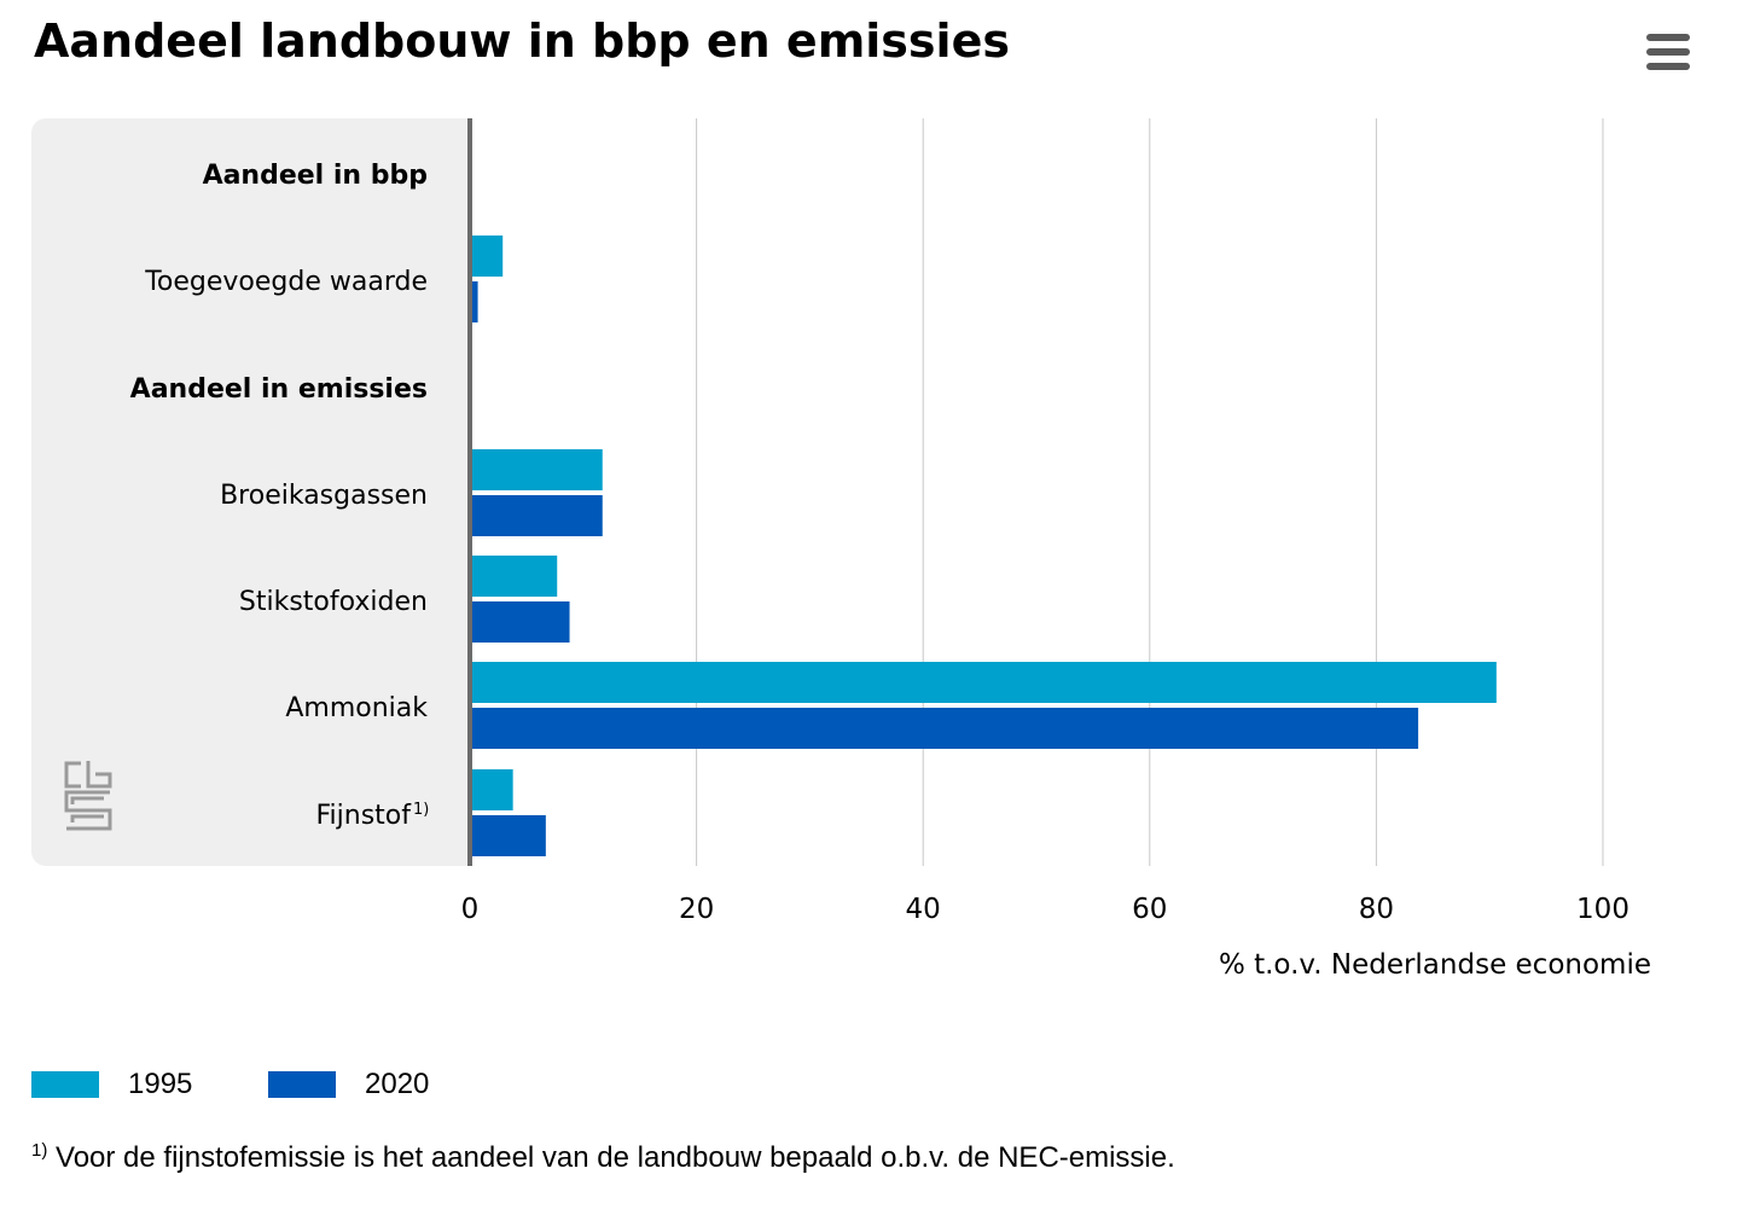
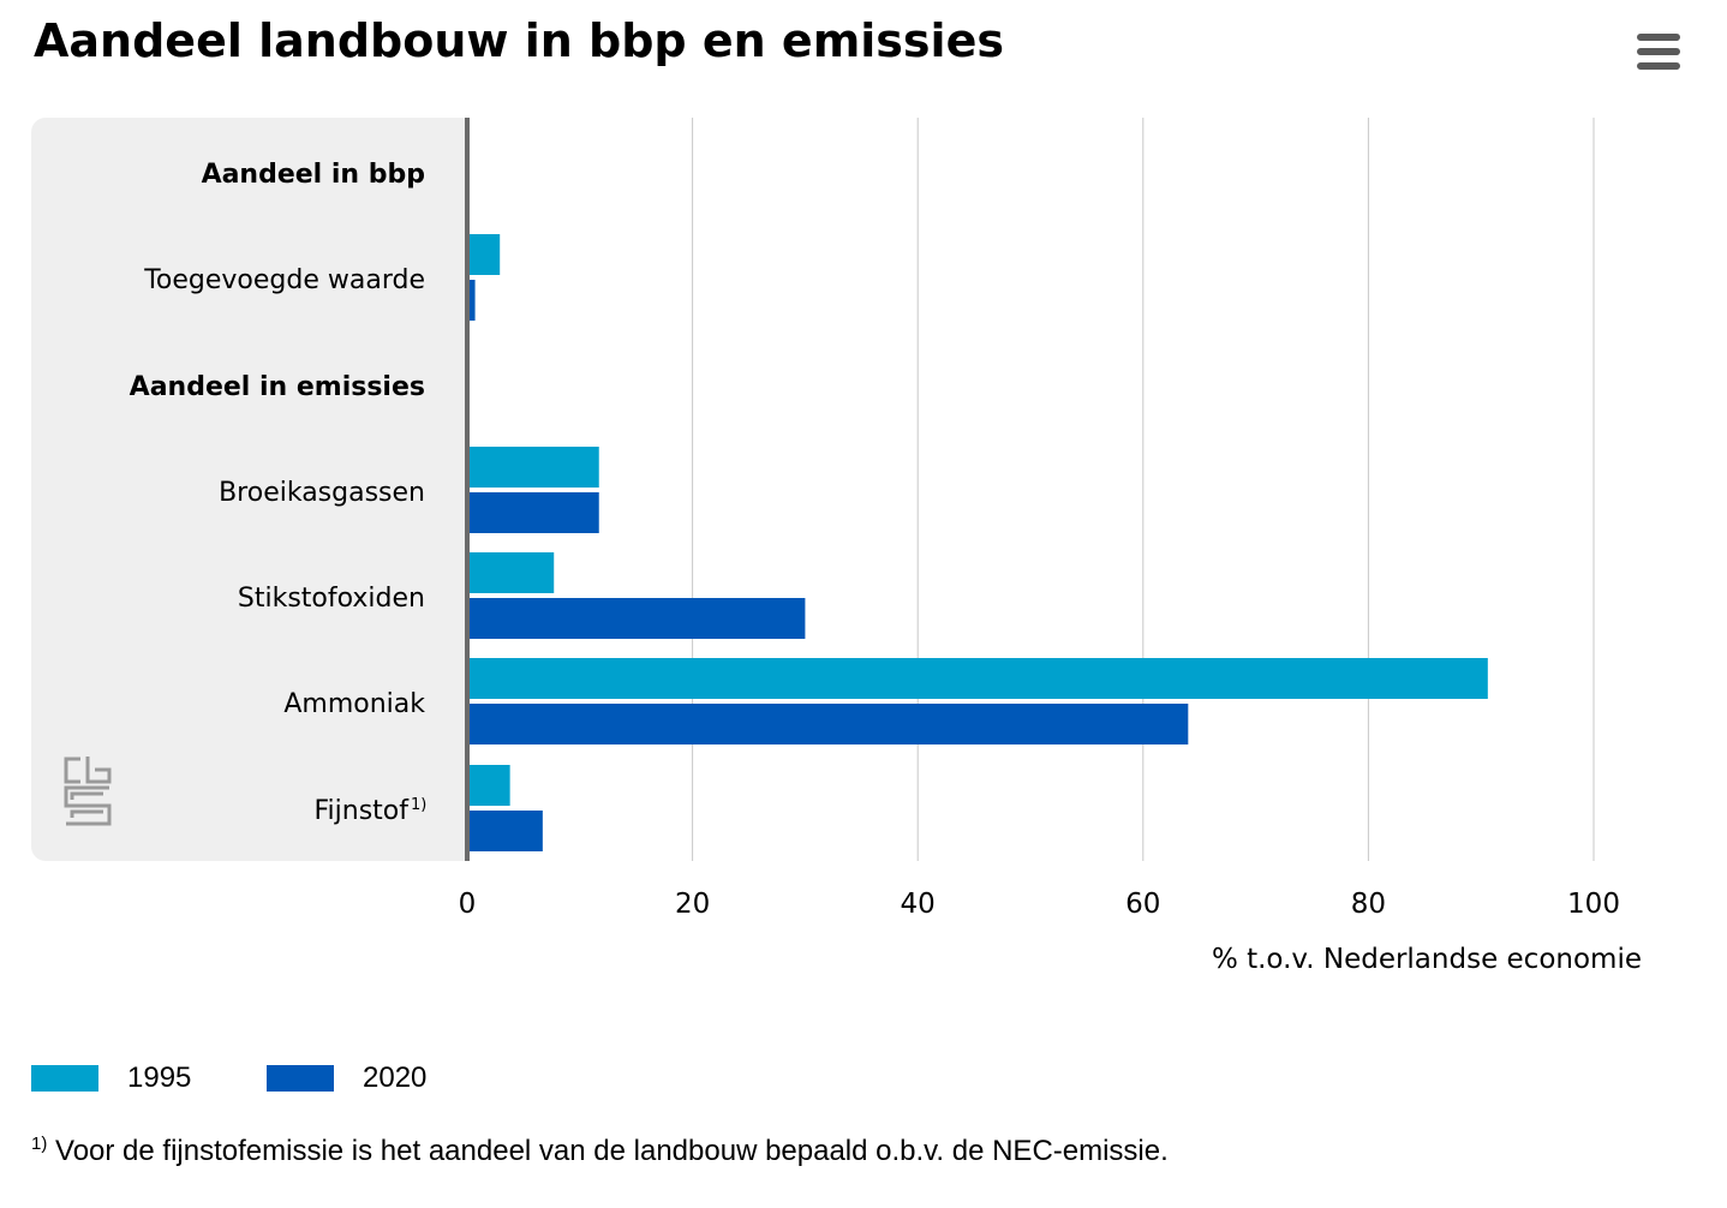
2020/Stikstofoxiden: 9 -> 30
2020/Ammoniak: 84 -> 64
